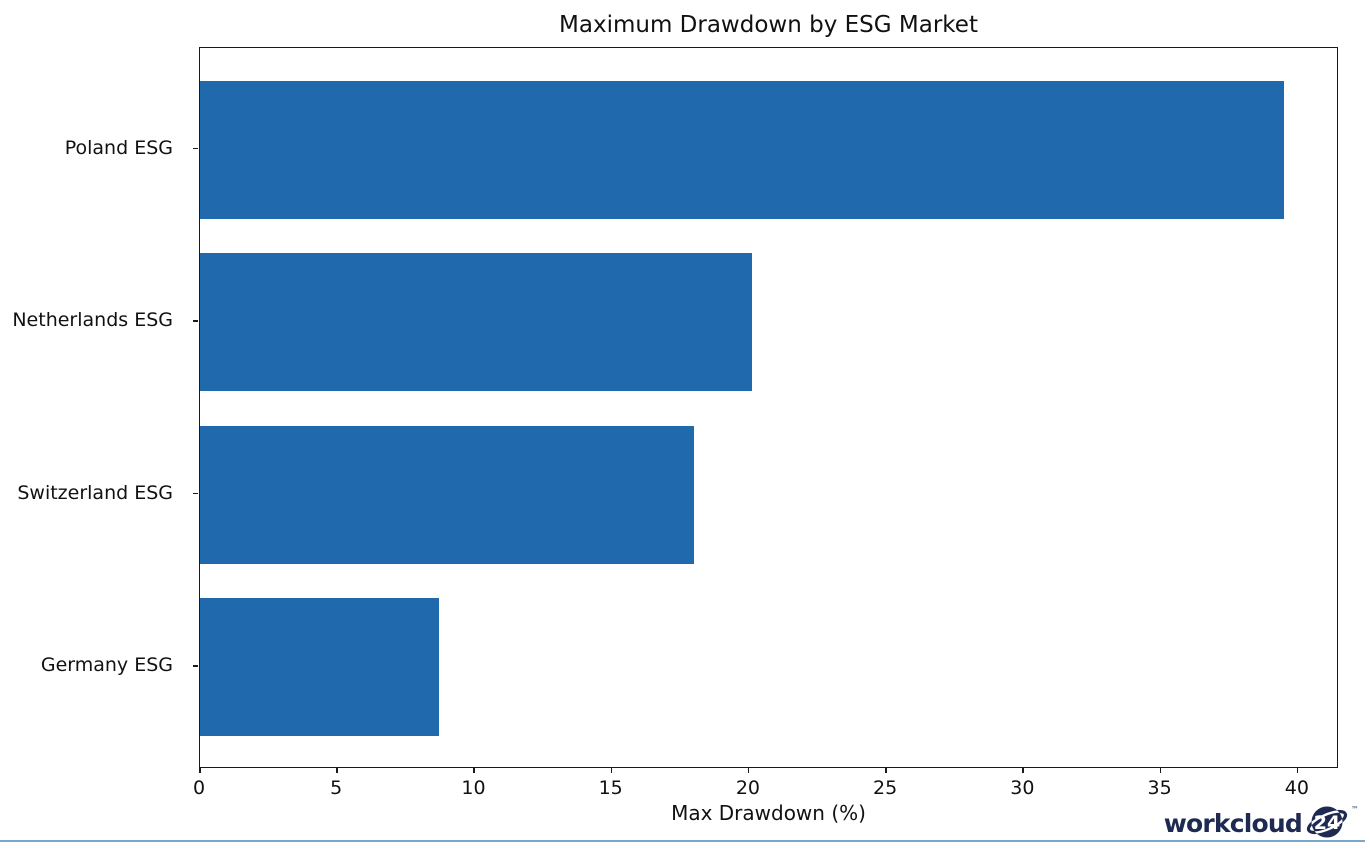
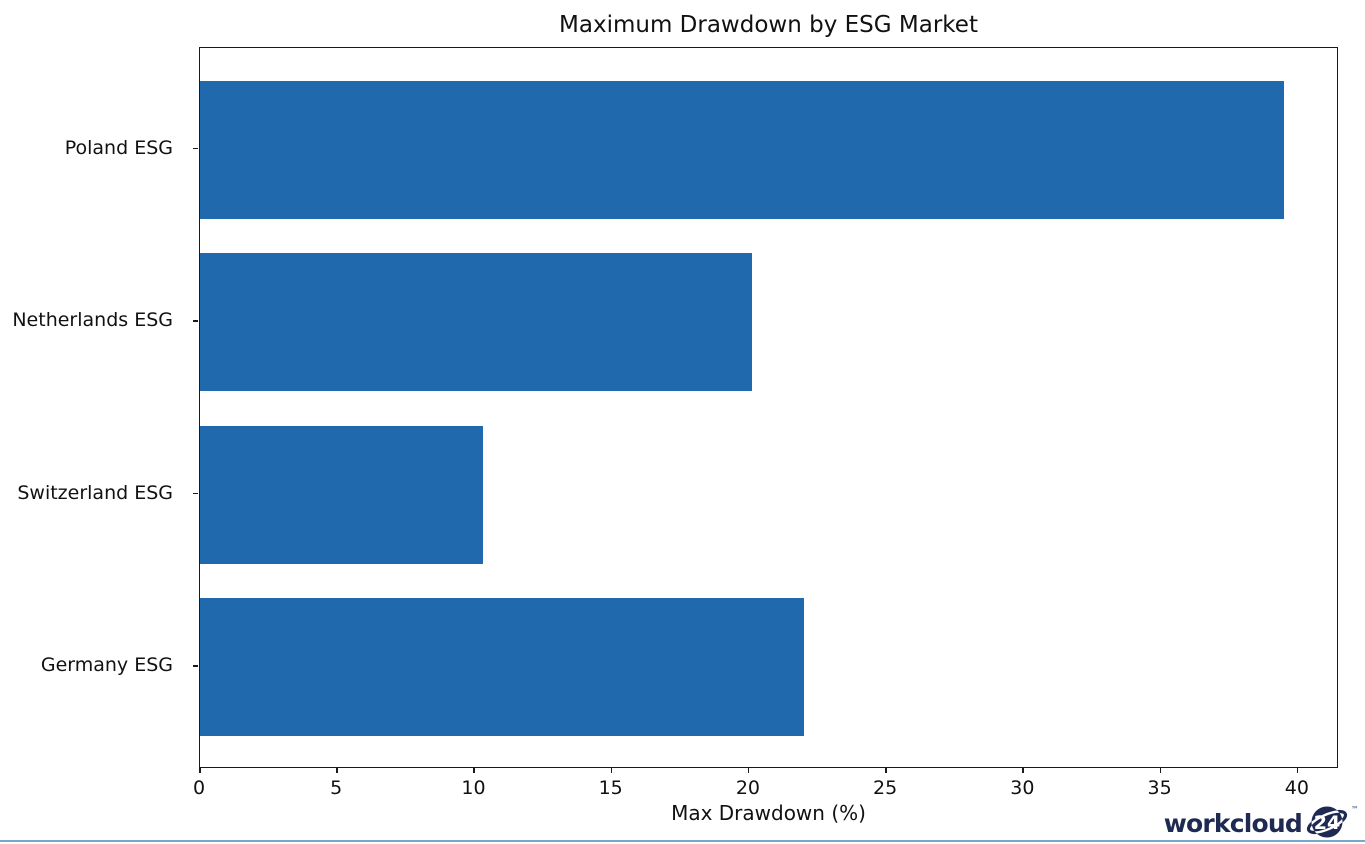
Switzerland ESG: 18.0 -> 10.3
Germany ESG: 8.7 -> 22.0
